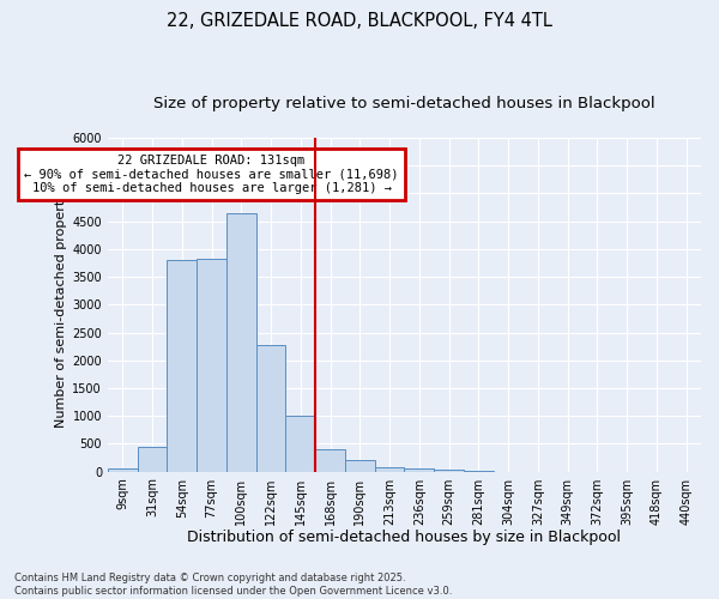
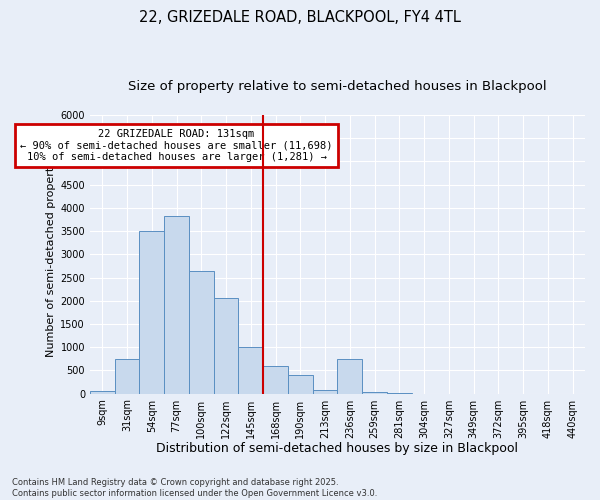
31sqm: 450 -> 750
54sqm: 3800 -> 3500
100sqm: 4650 -> 2650
122sqm: 2280 -> 2050
168sqm: 390 -> 600
190sqm: 200 -> 400
236sqm: 60 -> 750
